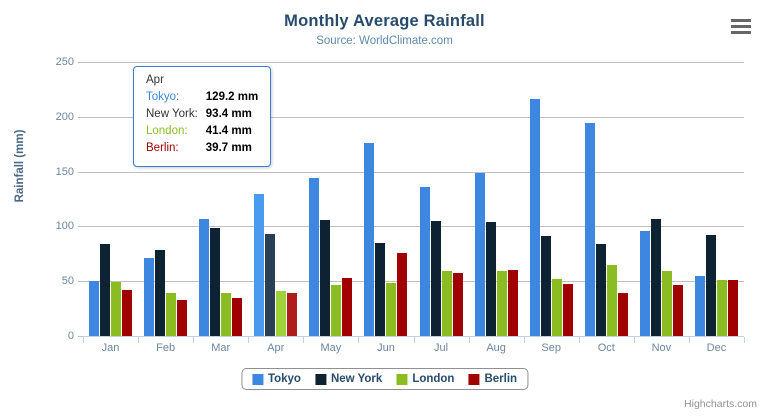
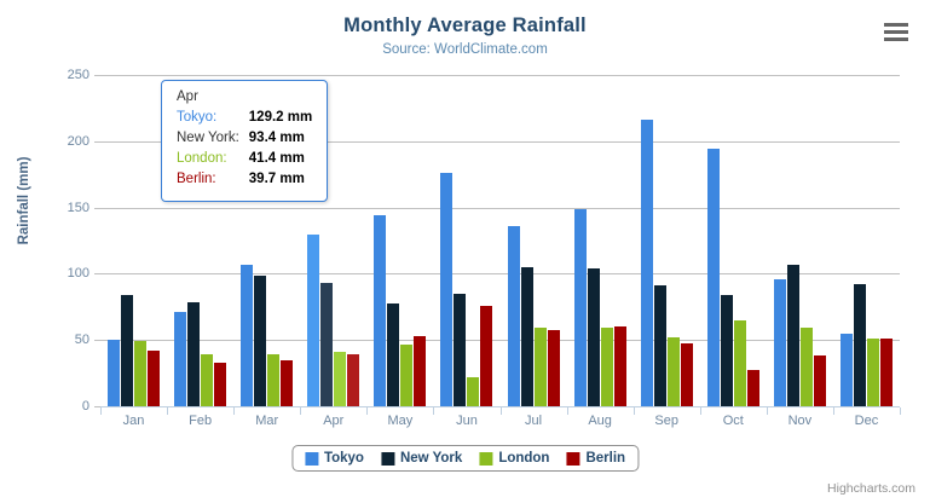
New York/May: 106 -> 78
London/Jun: 48 -> 22
Berlin/Oct: 39 -> 27
Berlin/Nov: 47 -> 38
